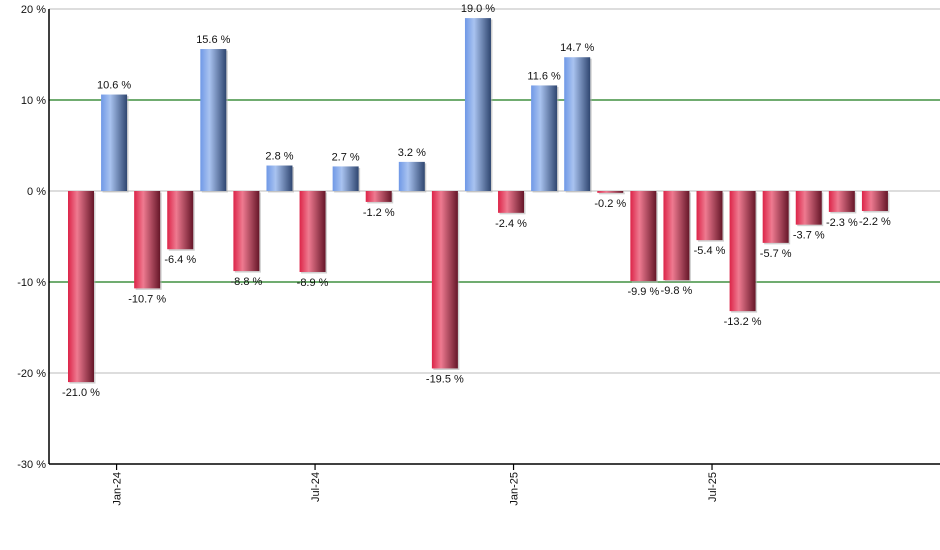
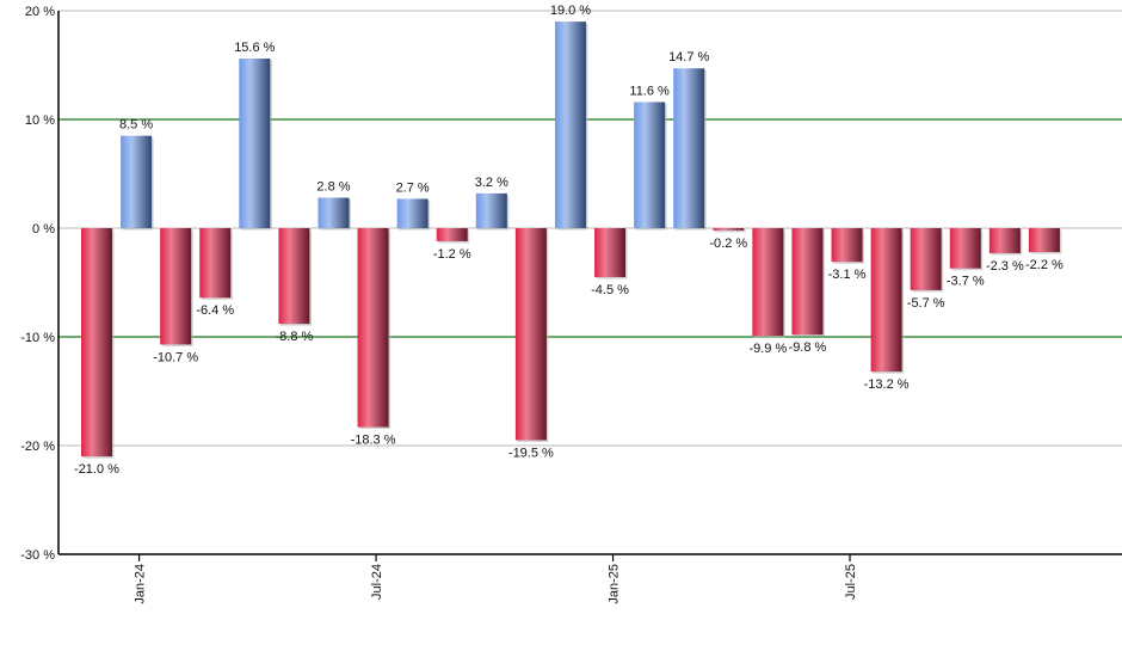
Jan-24: 10.6 -> 8.5
Jul-24: -8.9 -> -18.3
Jan-25: -2.4 -> -4.5
Jul-25: -5.4 -> -3.1
